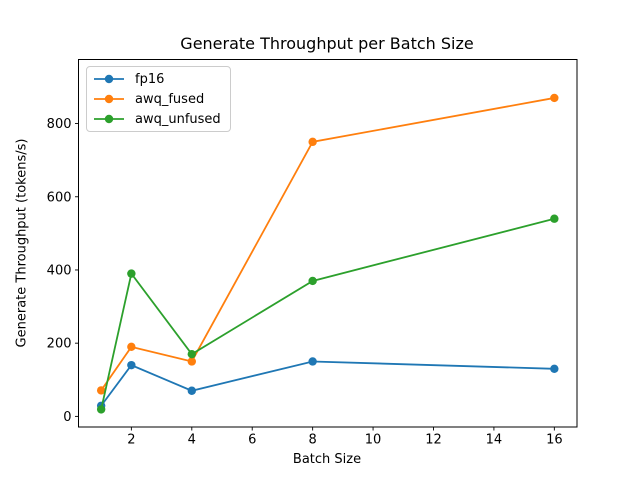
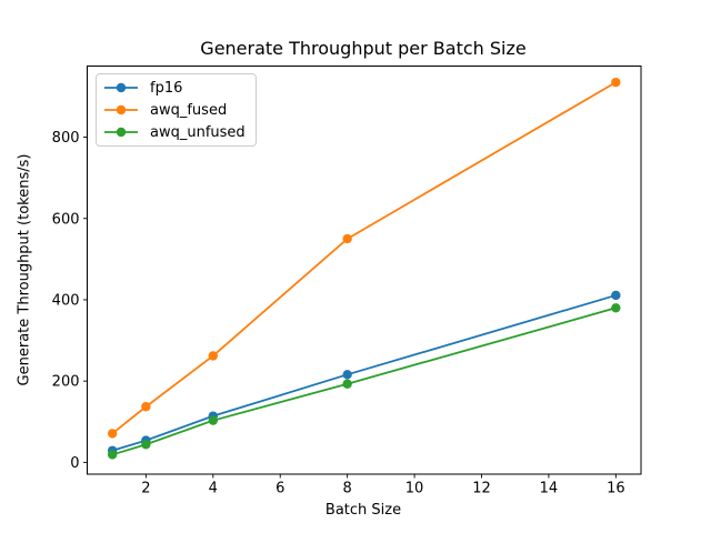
fp16/2: 140 -> 50
awq_fused/2: 190 -> 140
awq_unfused/2: 390 -> 40
fp16/4: 70 -> 110
awq_fused/4: 150 -> 260
awq_unfused/4: 170 -> 100
fp16/8: 150 -> 220
awq_fused/8: 750 -> 550
awq_unfused/8: 370 -> 190
fp16/16: 130 -> 410
awq_fused/16: 870 -> 940
awq_unfused/16: 540 -> 380
